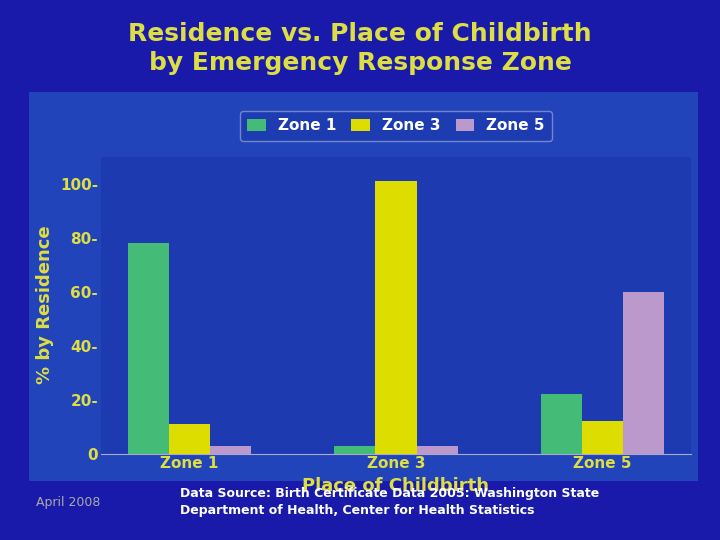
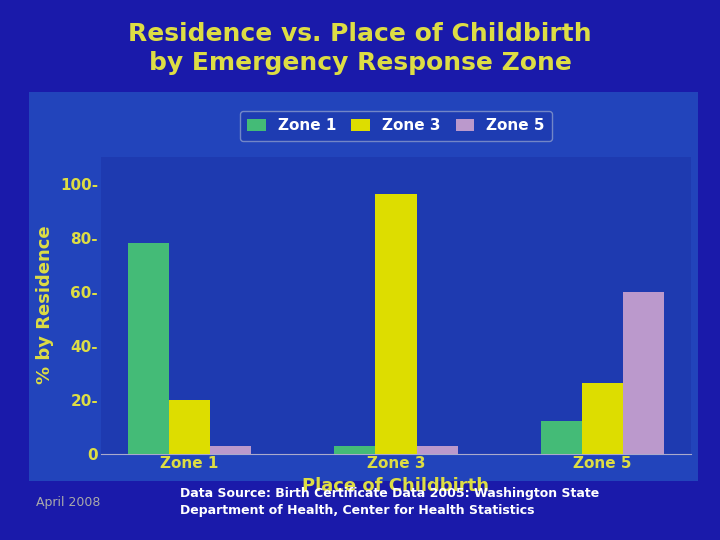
Zone 3/Zone 1: 11- -> 20-
Zone 3/Zone 3: 101- -> 96-
Zone 1/Zone 5: 22- -> 12-
Zone 3/Zone 5: 12- -> 26-
